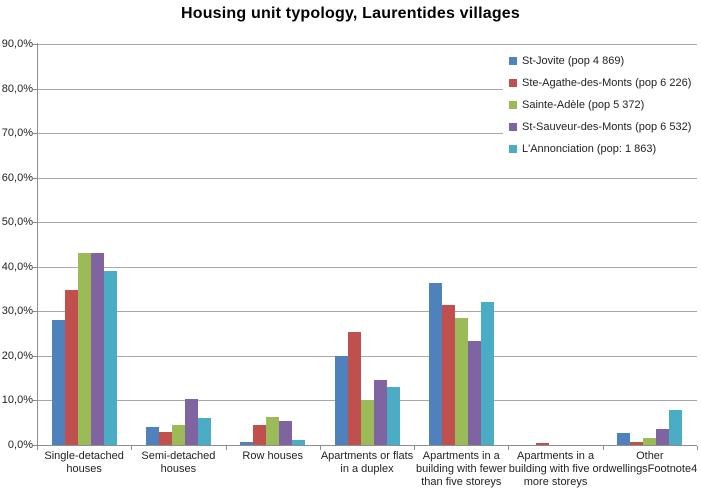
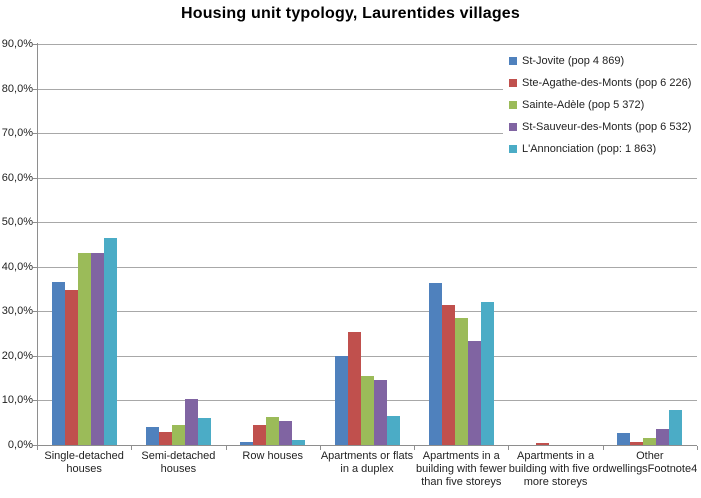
St-Jovite (pop 4 869)/Single-detached houses: 28% -> 37%
L'Annonciation (pop: 1 863)/Single-detached houses: 39% -> 46%
Sainte-Adèle (pop 5 372)/Apartments or flats in a duplex: 10% -> 16%
L'Annonciation (pop: 1 863)/Apartments or flats in a duplex: 13% -> 7%
